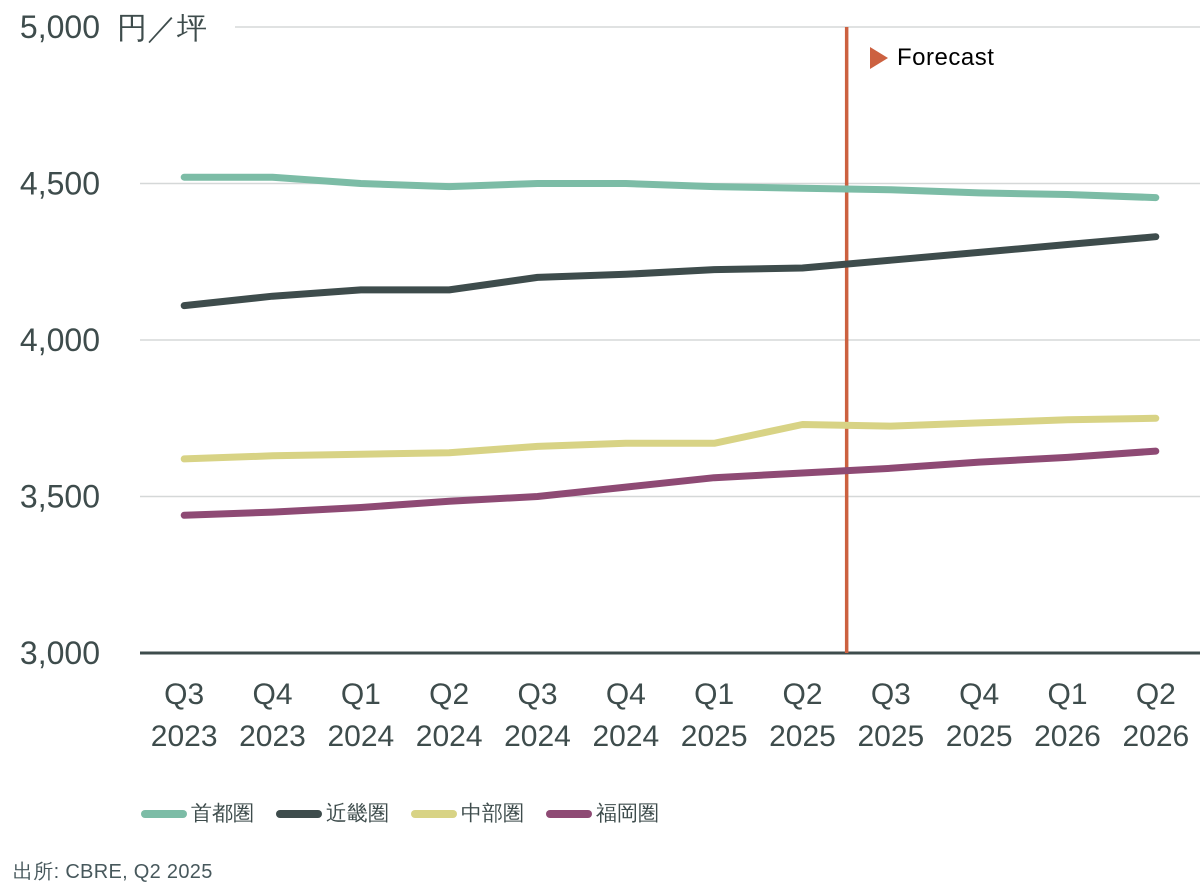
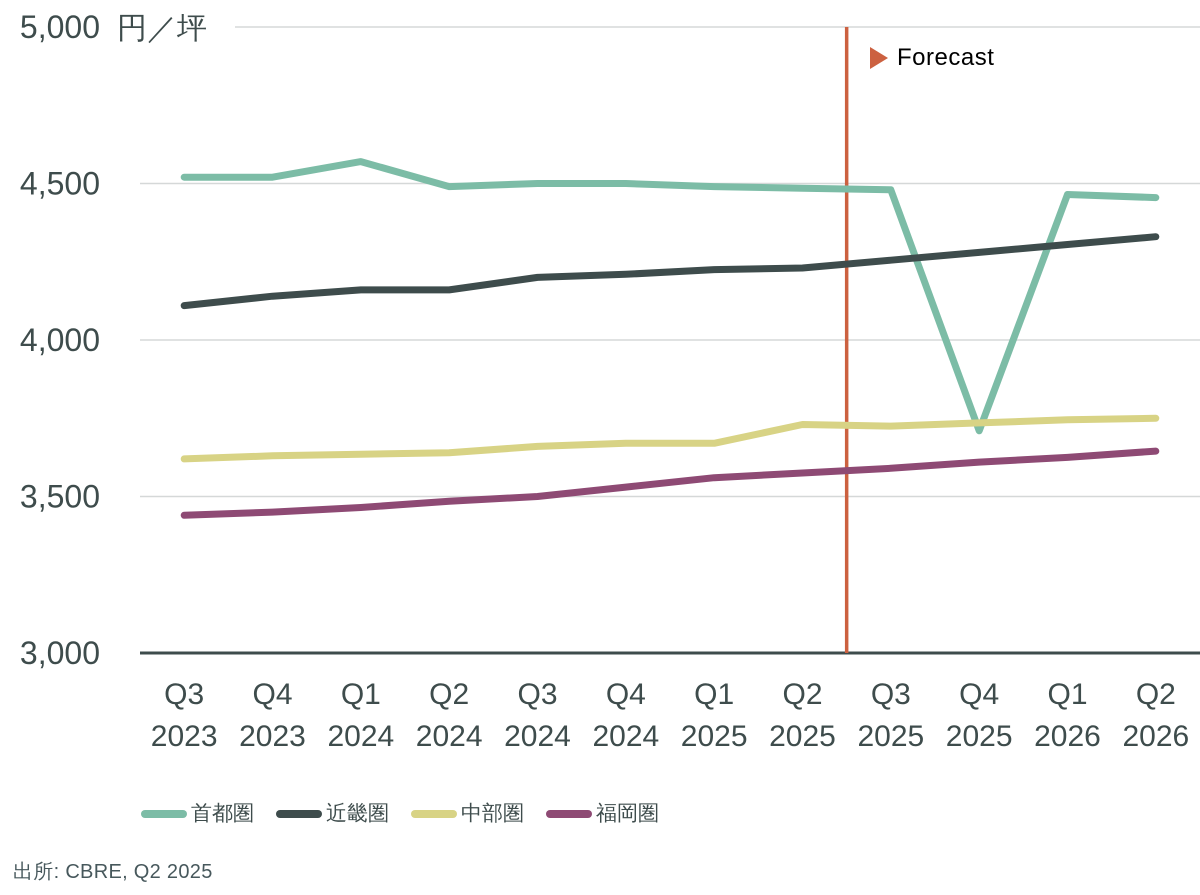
首都圏/Q1 2024: 4500 -> 4570
首都圏/Q4 2025: 4470 -> 3710
